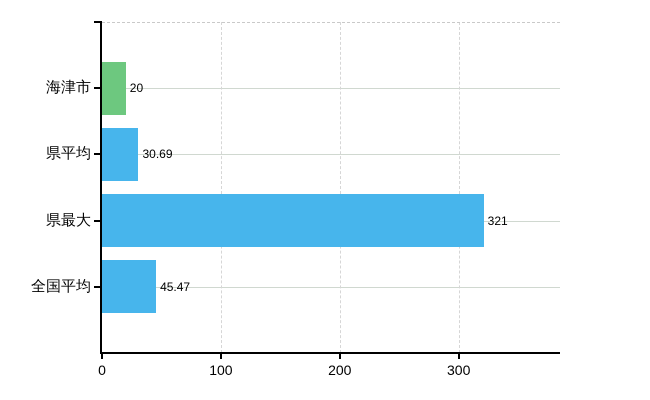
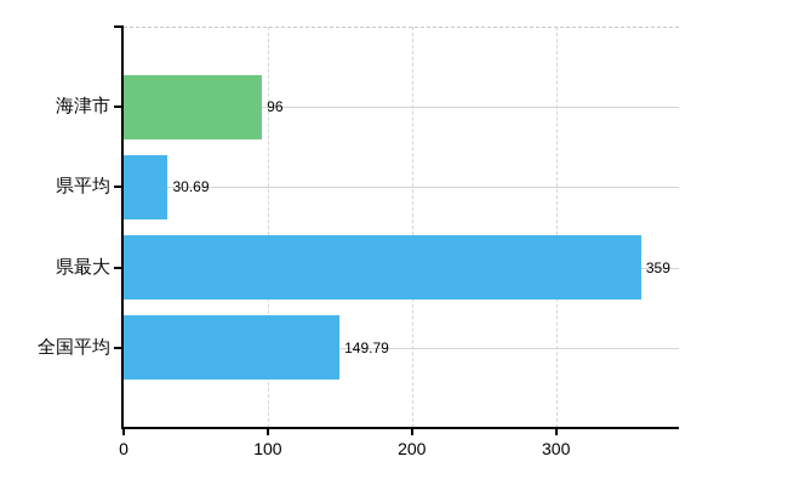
海津市: 20 -> 96
県最大: 321 -> 359
全国平均: 45.47 -> 149.79
